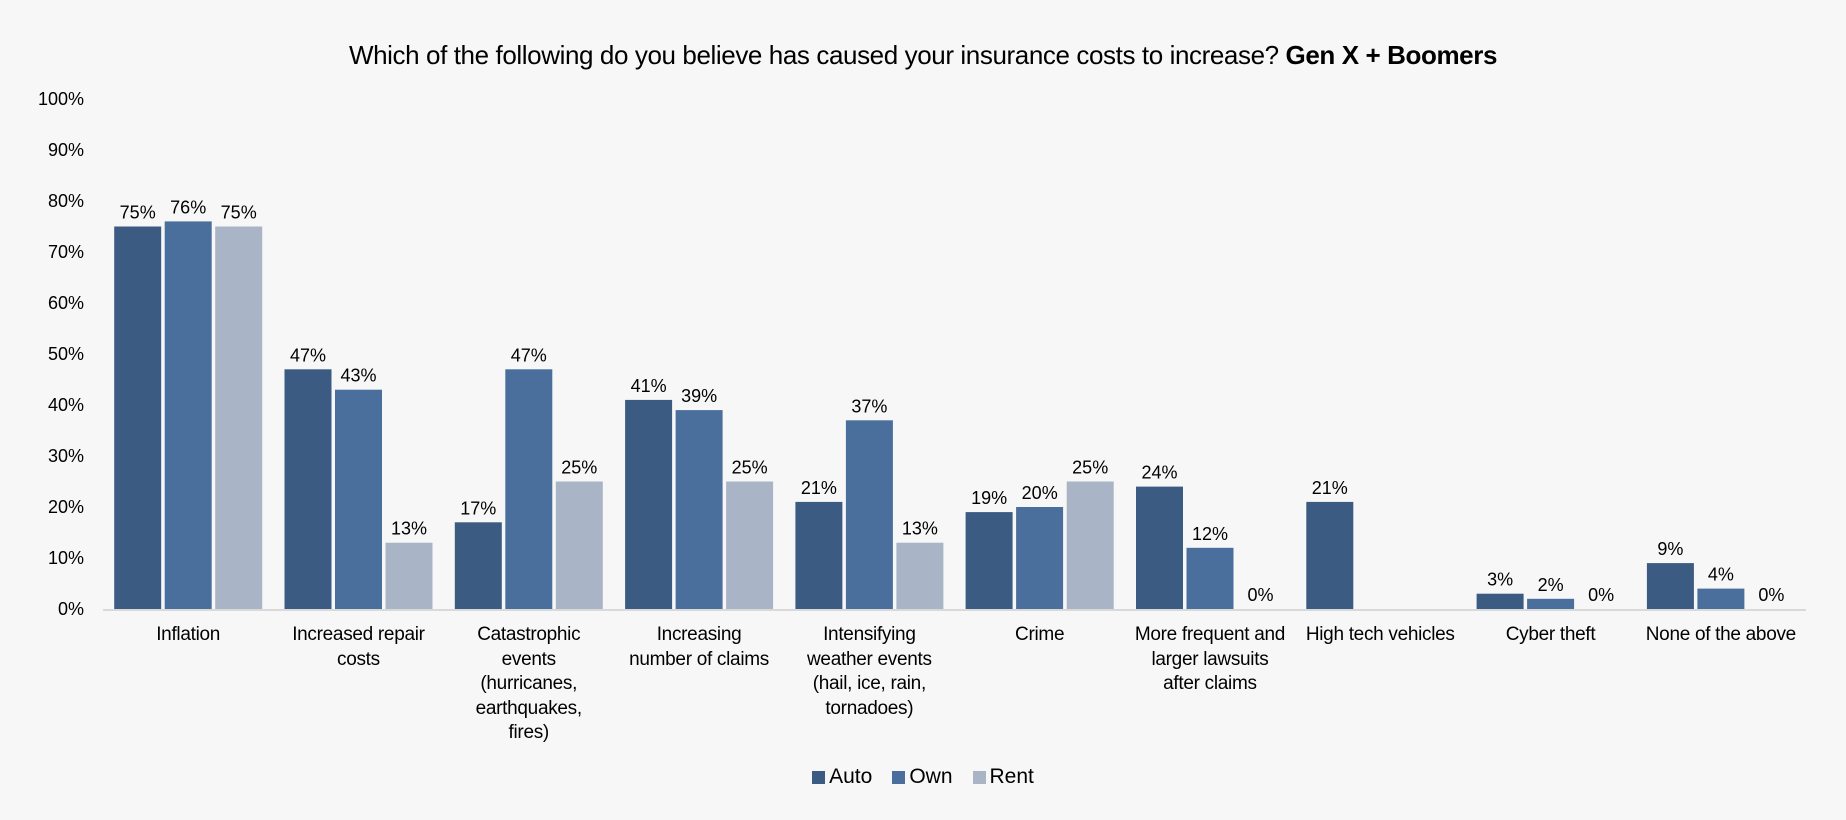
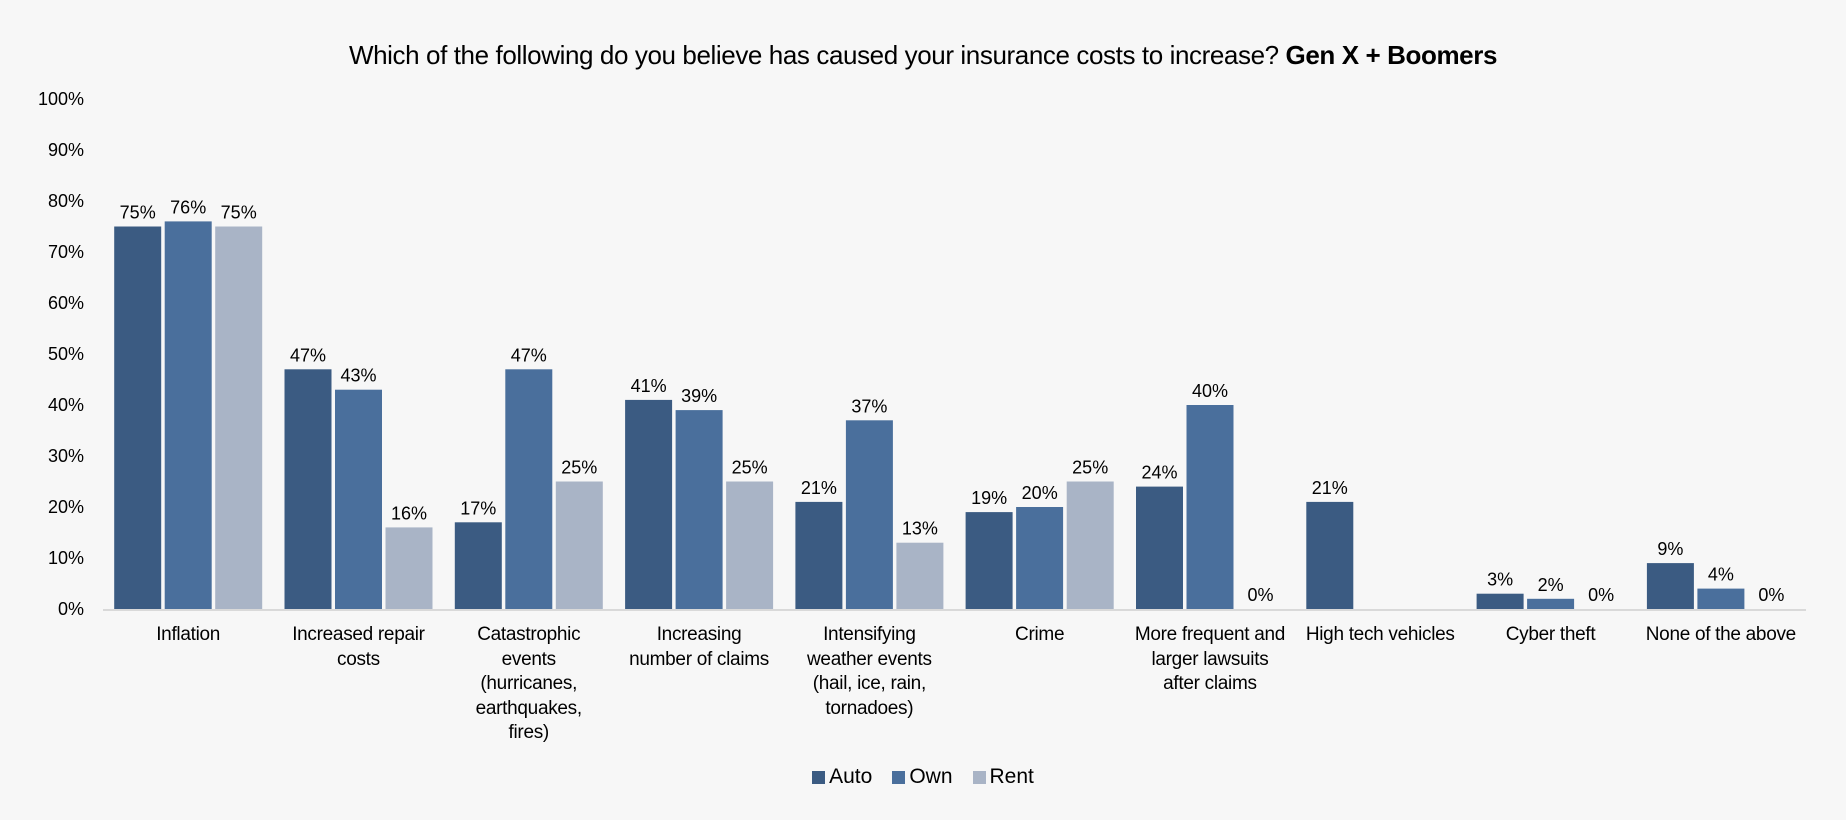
Rent/Increased repair costs: 13% -> 16%
Own/More frequent and larger lawsuits after claims: 12% -> 40%
